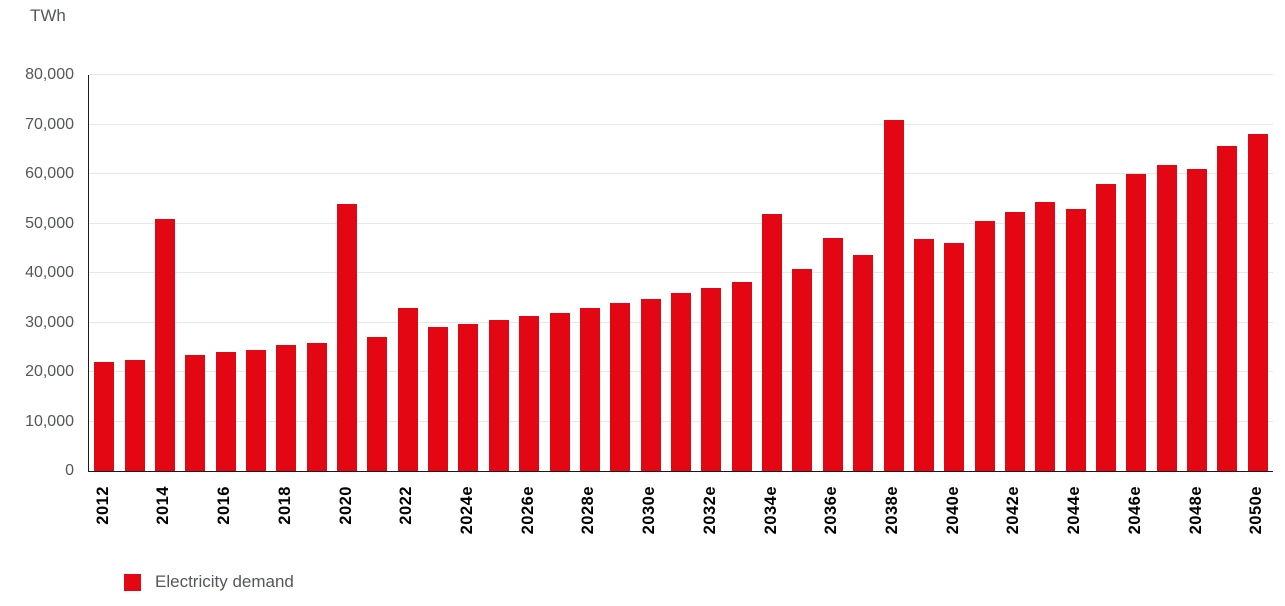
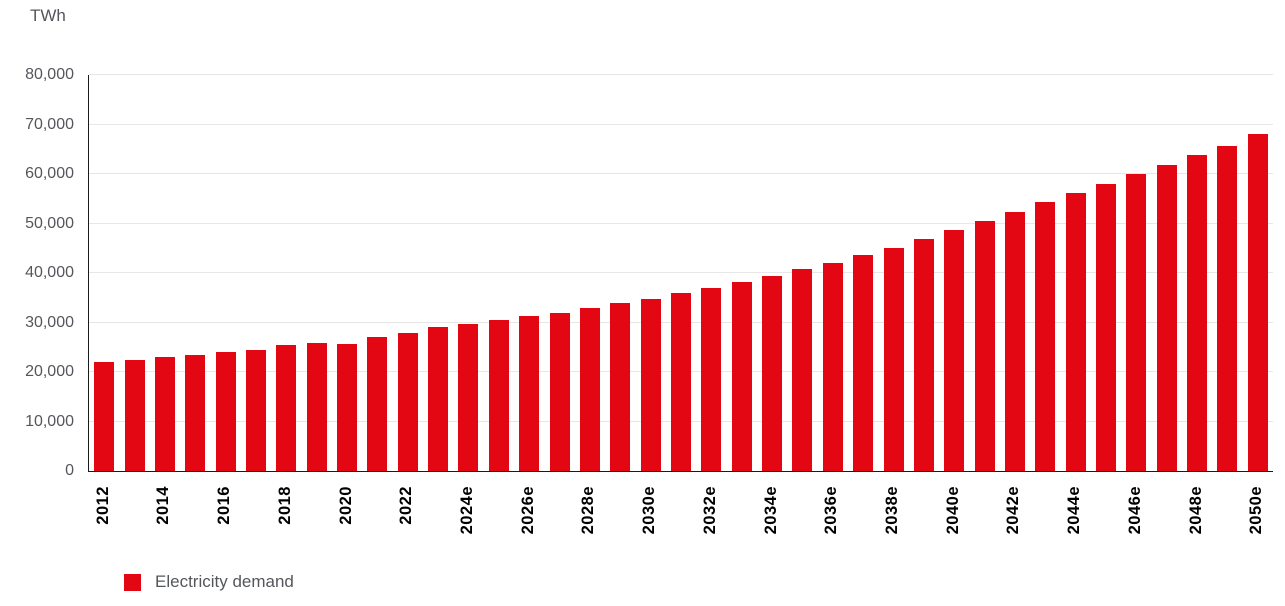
2014: 51000 -> 23000
2020: 54000 -> 26000
2022: 33000 -> 28000
2034e: 52000 -> 39000
2036e: 47000 -> 42000
2038e: 71000 -> 45000
2040e: 46000 -> 49000
2044e: 53000 -> 56000
2048e: 61000 -> 64000
